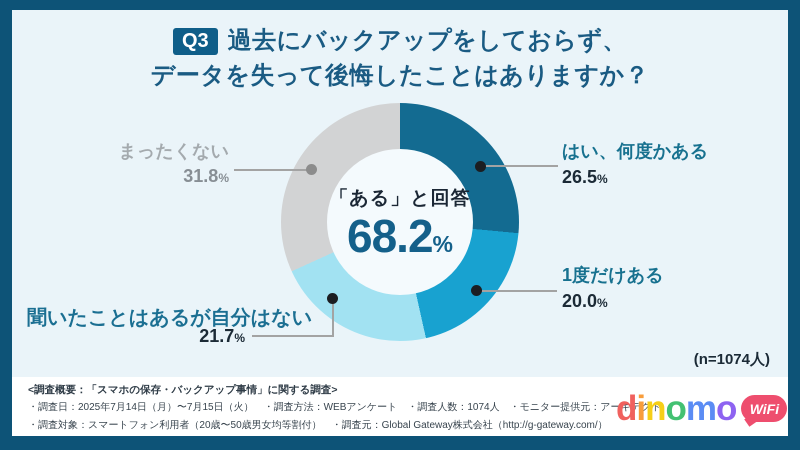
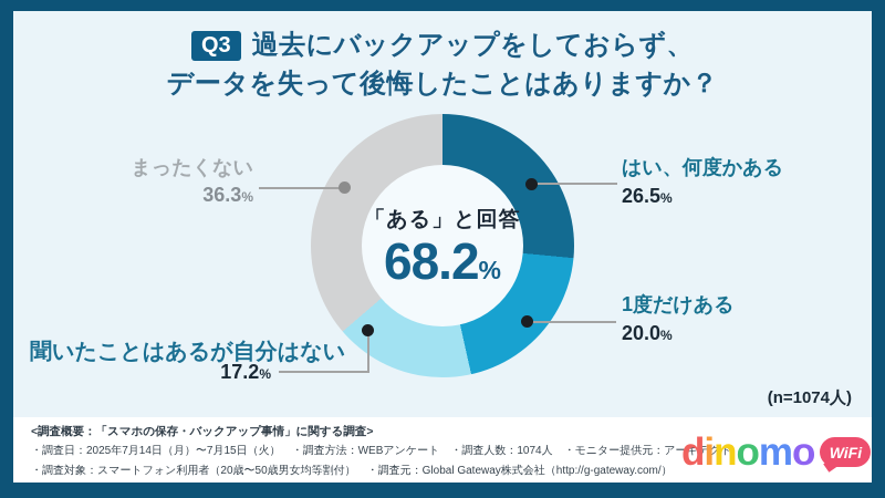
聞いたことはあるが自分はない: 21.7 -> 17.2
まったくない: 31.8 -> 36.3
